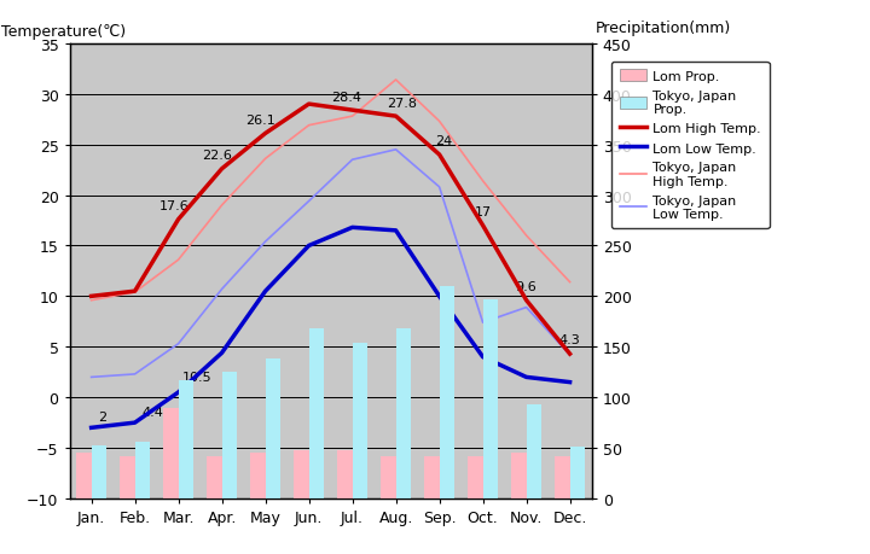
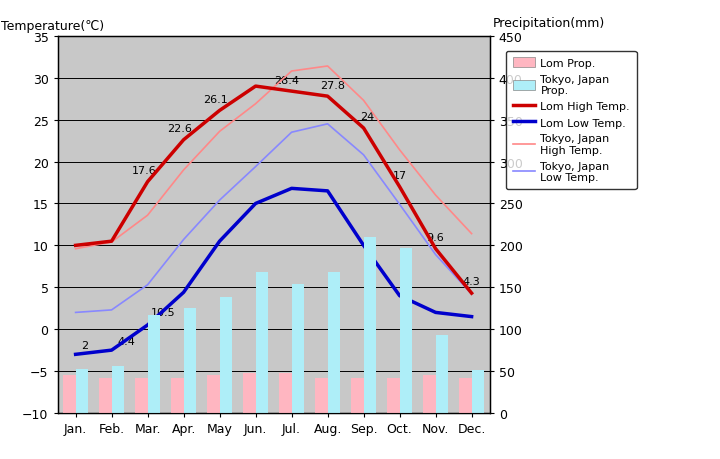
Lom Prop./Mar.: 90 -> 42
Tokyo, Japan High Temp./Jul.: 27.8 -> 30.8
Tokyo, Japan Low Temp./Oct.: 7.4 -> 14.9
